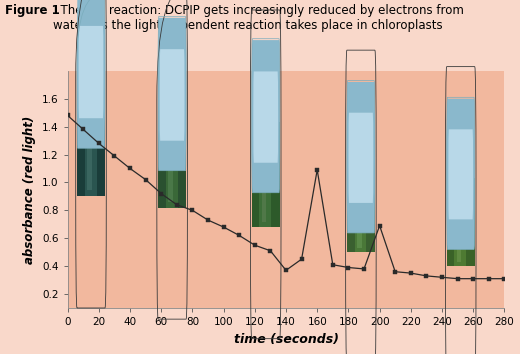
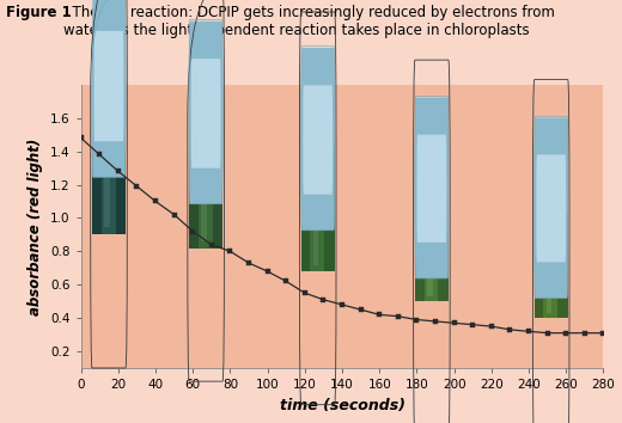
140: 0.37 -> 0.48
160: 1.09 -> 0.42
200: 0.69 -> 0.37
